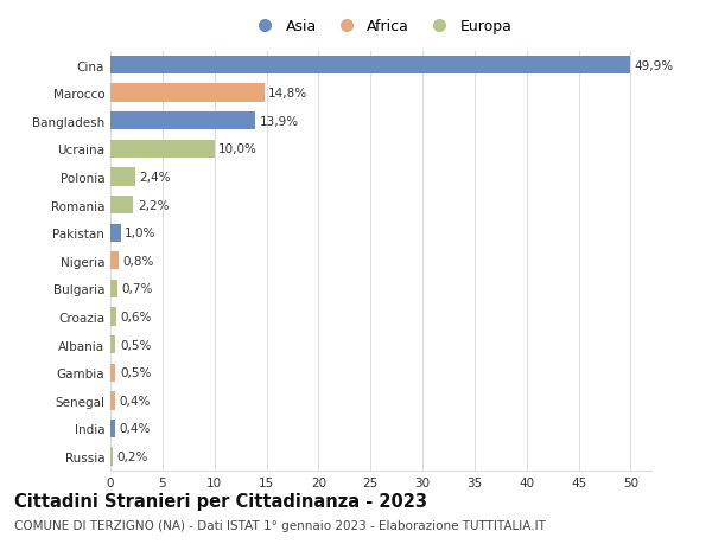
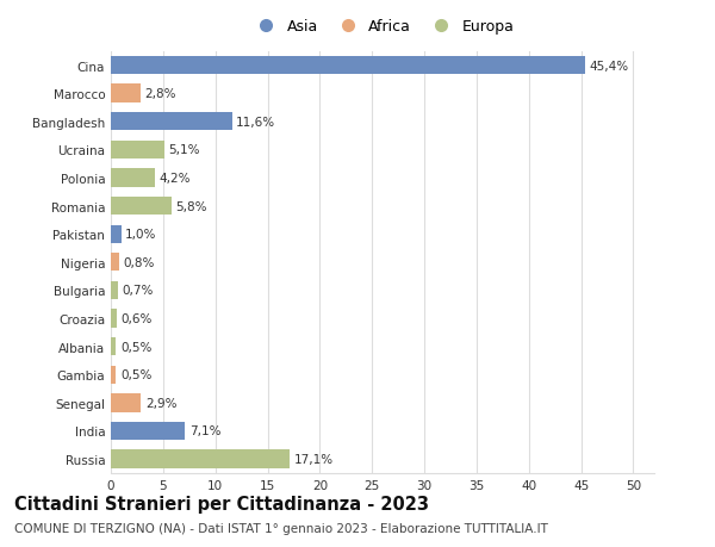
Cina: 49,9% -> 45,4%
Marocco: 14,8% -> 2,8%
Bangladesh: 13,9% -> 11,6%
Ucraina: 10,0% -> 5,1%
Polonia: 2,4% -> 4,2%
Romania: 2,2% -> 5,8%
Senegal: 0,4% -> 2,9%
India: 0,4% -> 7,1%
Russia: 0,2% -> 17,1%
